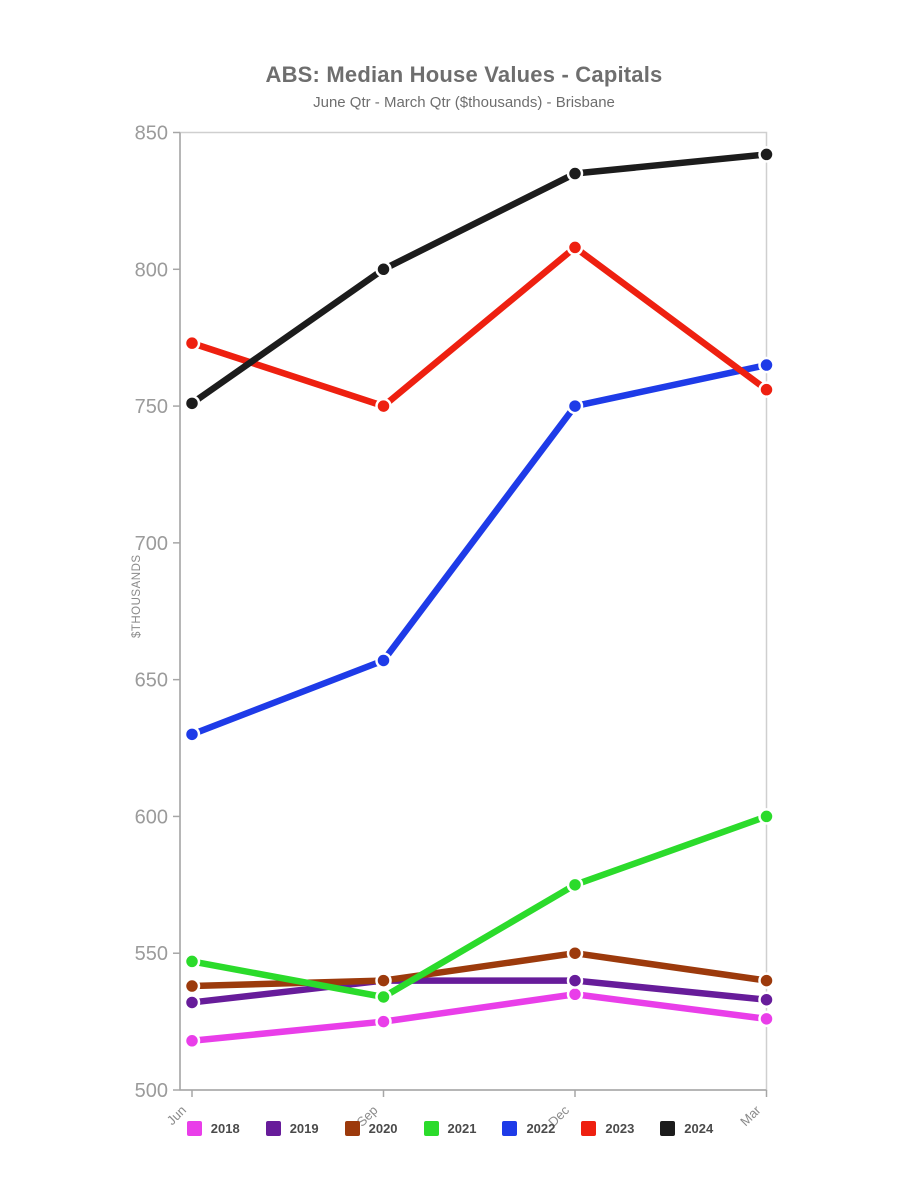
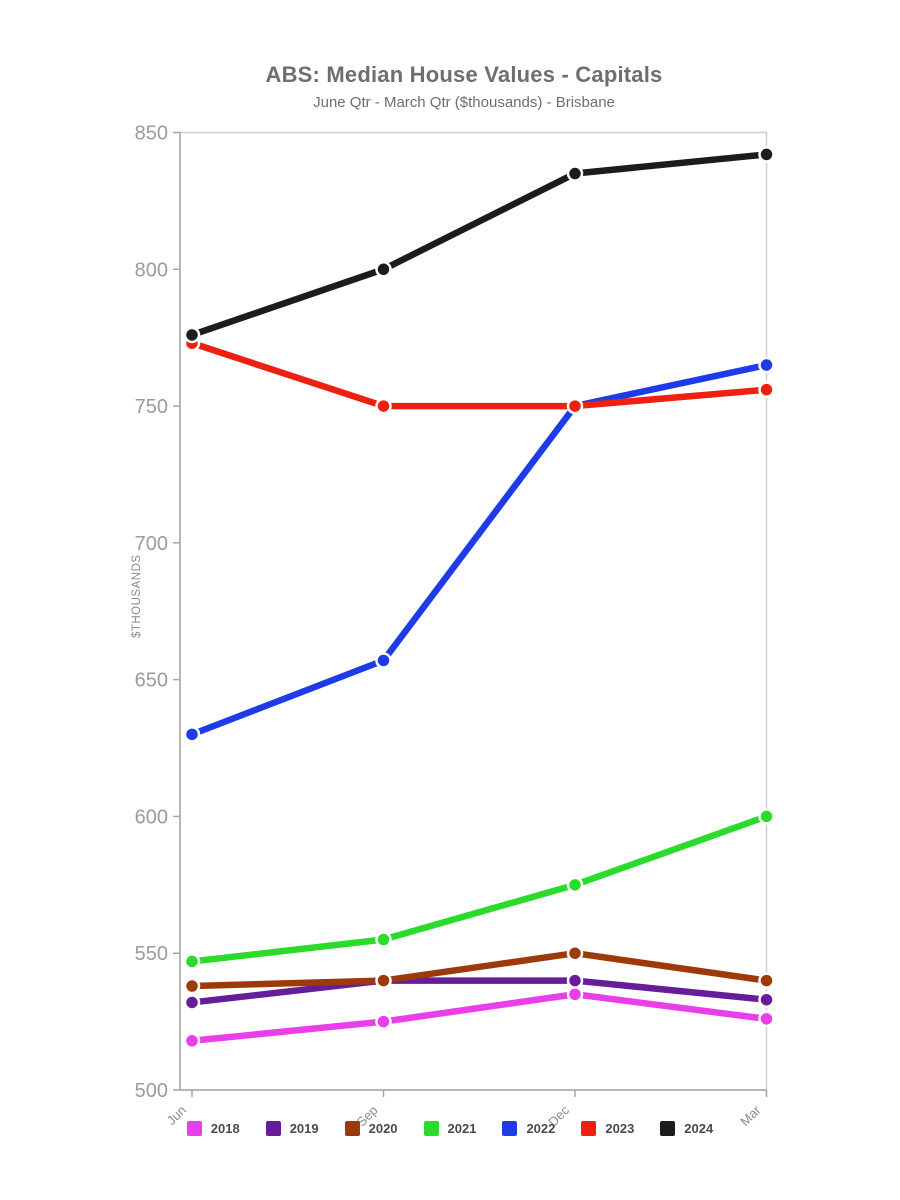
2024/Jun: 751 -> 776
2021/Sep: 534 -> 555
2023/Dec: 808 -> 750
